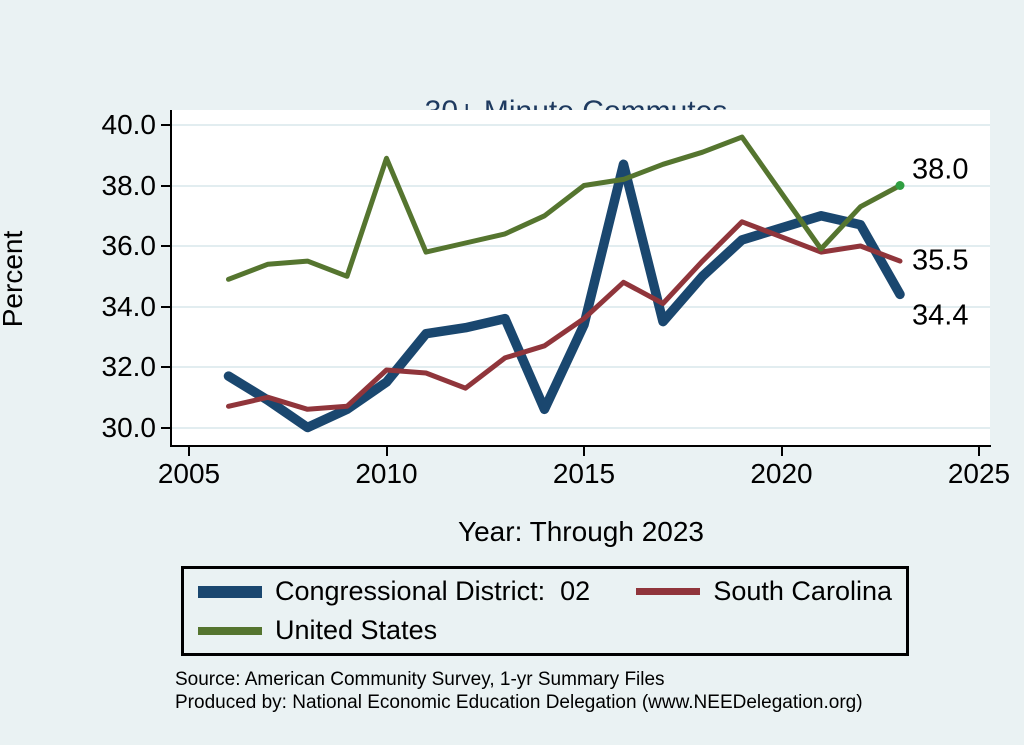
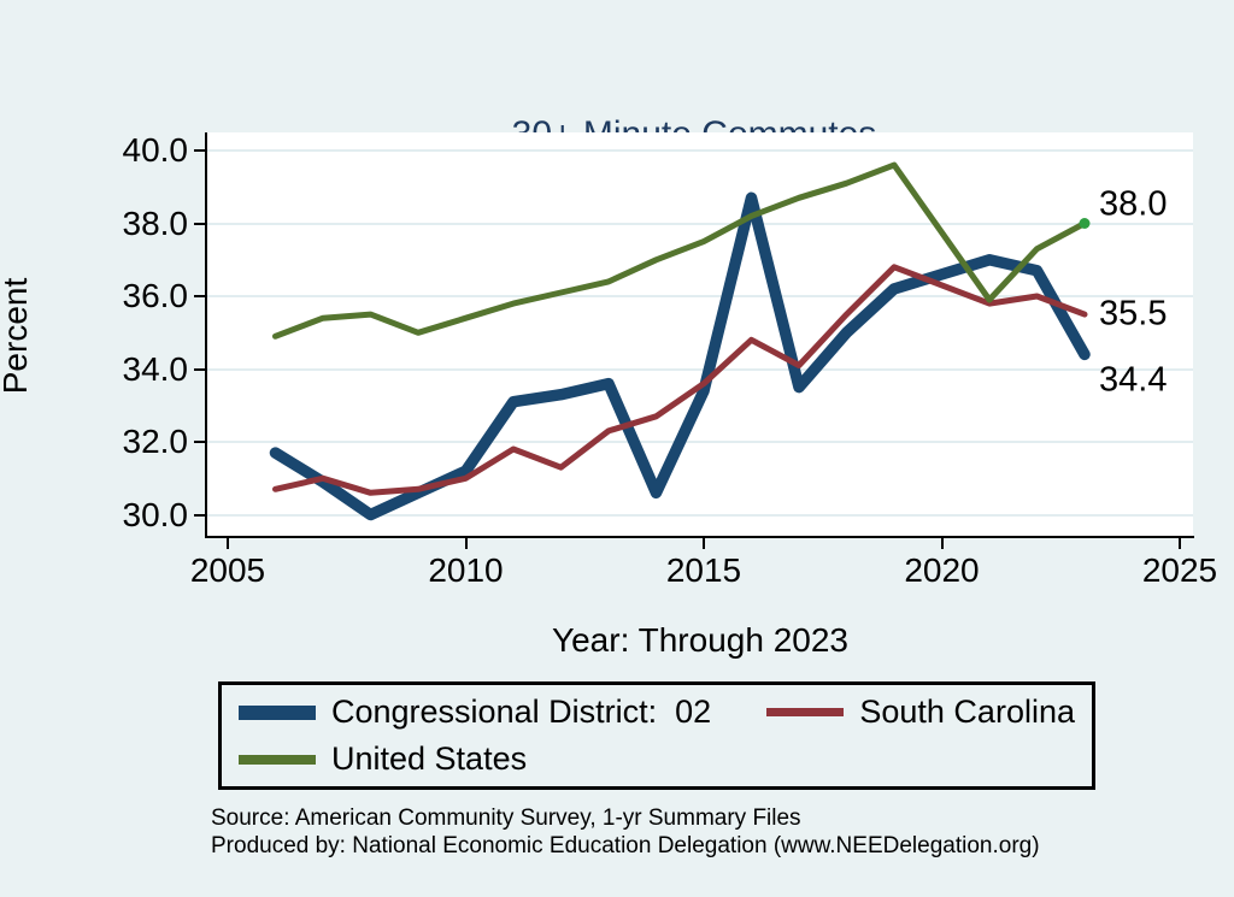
Congressional District: 02/2010: 31.5 -> 31.2
South Carolina/2010: 31.9 -> 31.0
United States/2010: 38.9 -> 35.4
United States/2015: 38.0 -> 37.5
